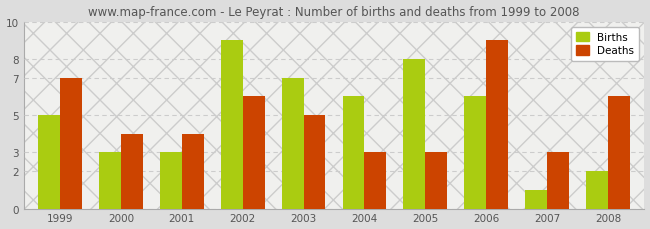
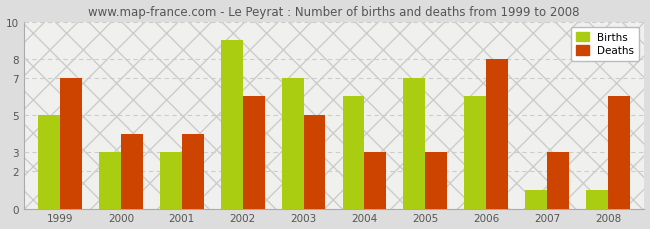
Births/2005: 8 -> 7
Deaths/2006: 9 -> 8
Births/2008: 2 -> 1
